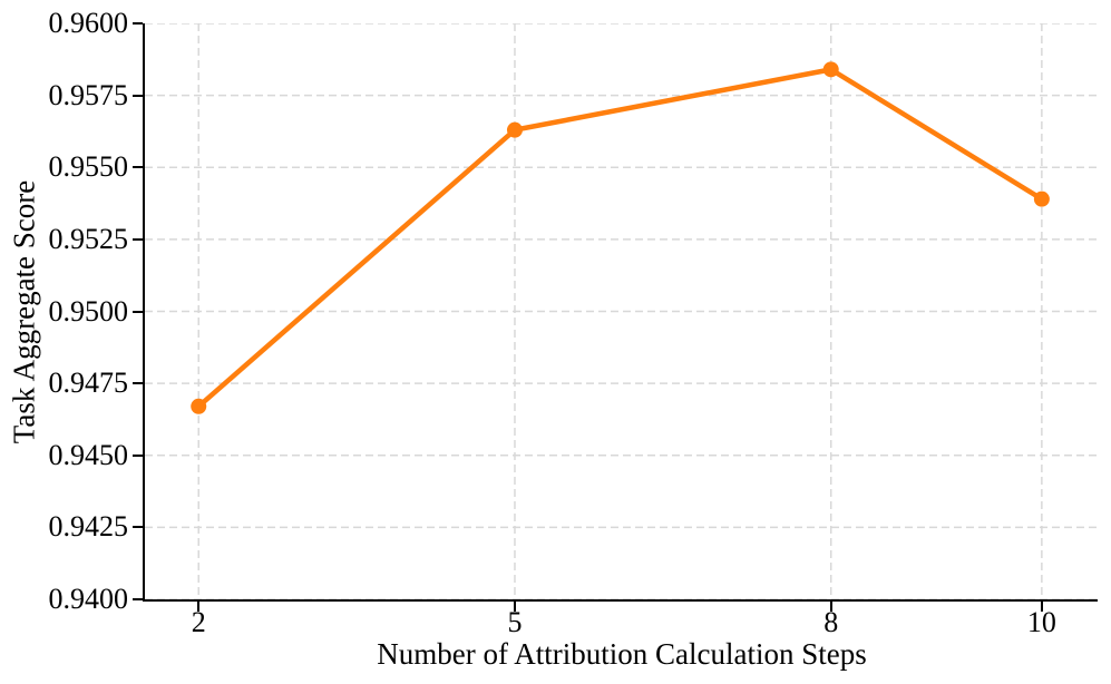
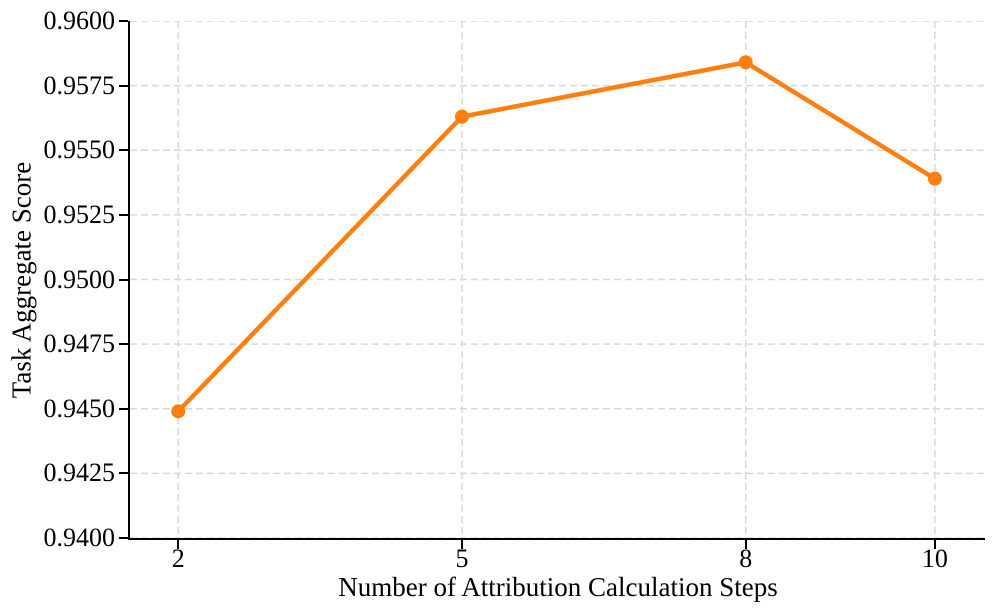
2: 0.9467 -> 0.9449
